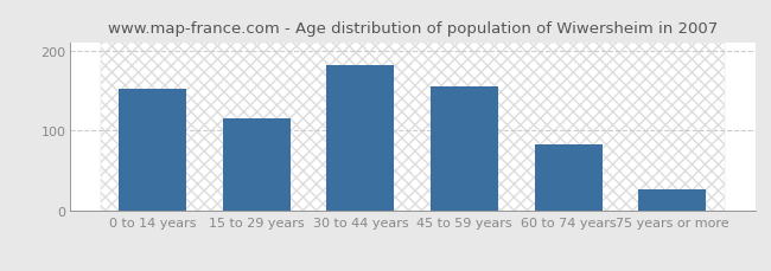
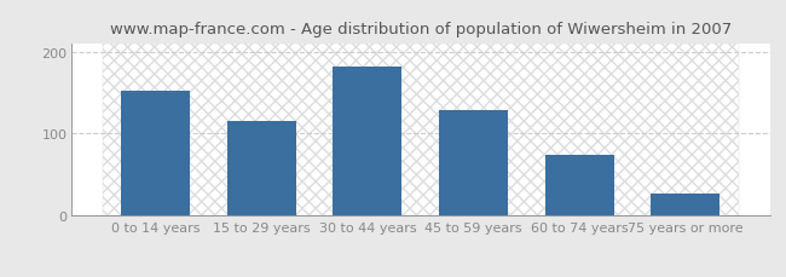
45 to 59 years: 155 -> 128
60 to 74 years: 83 -> 74
